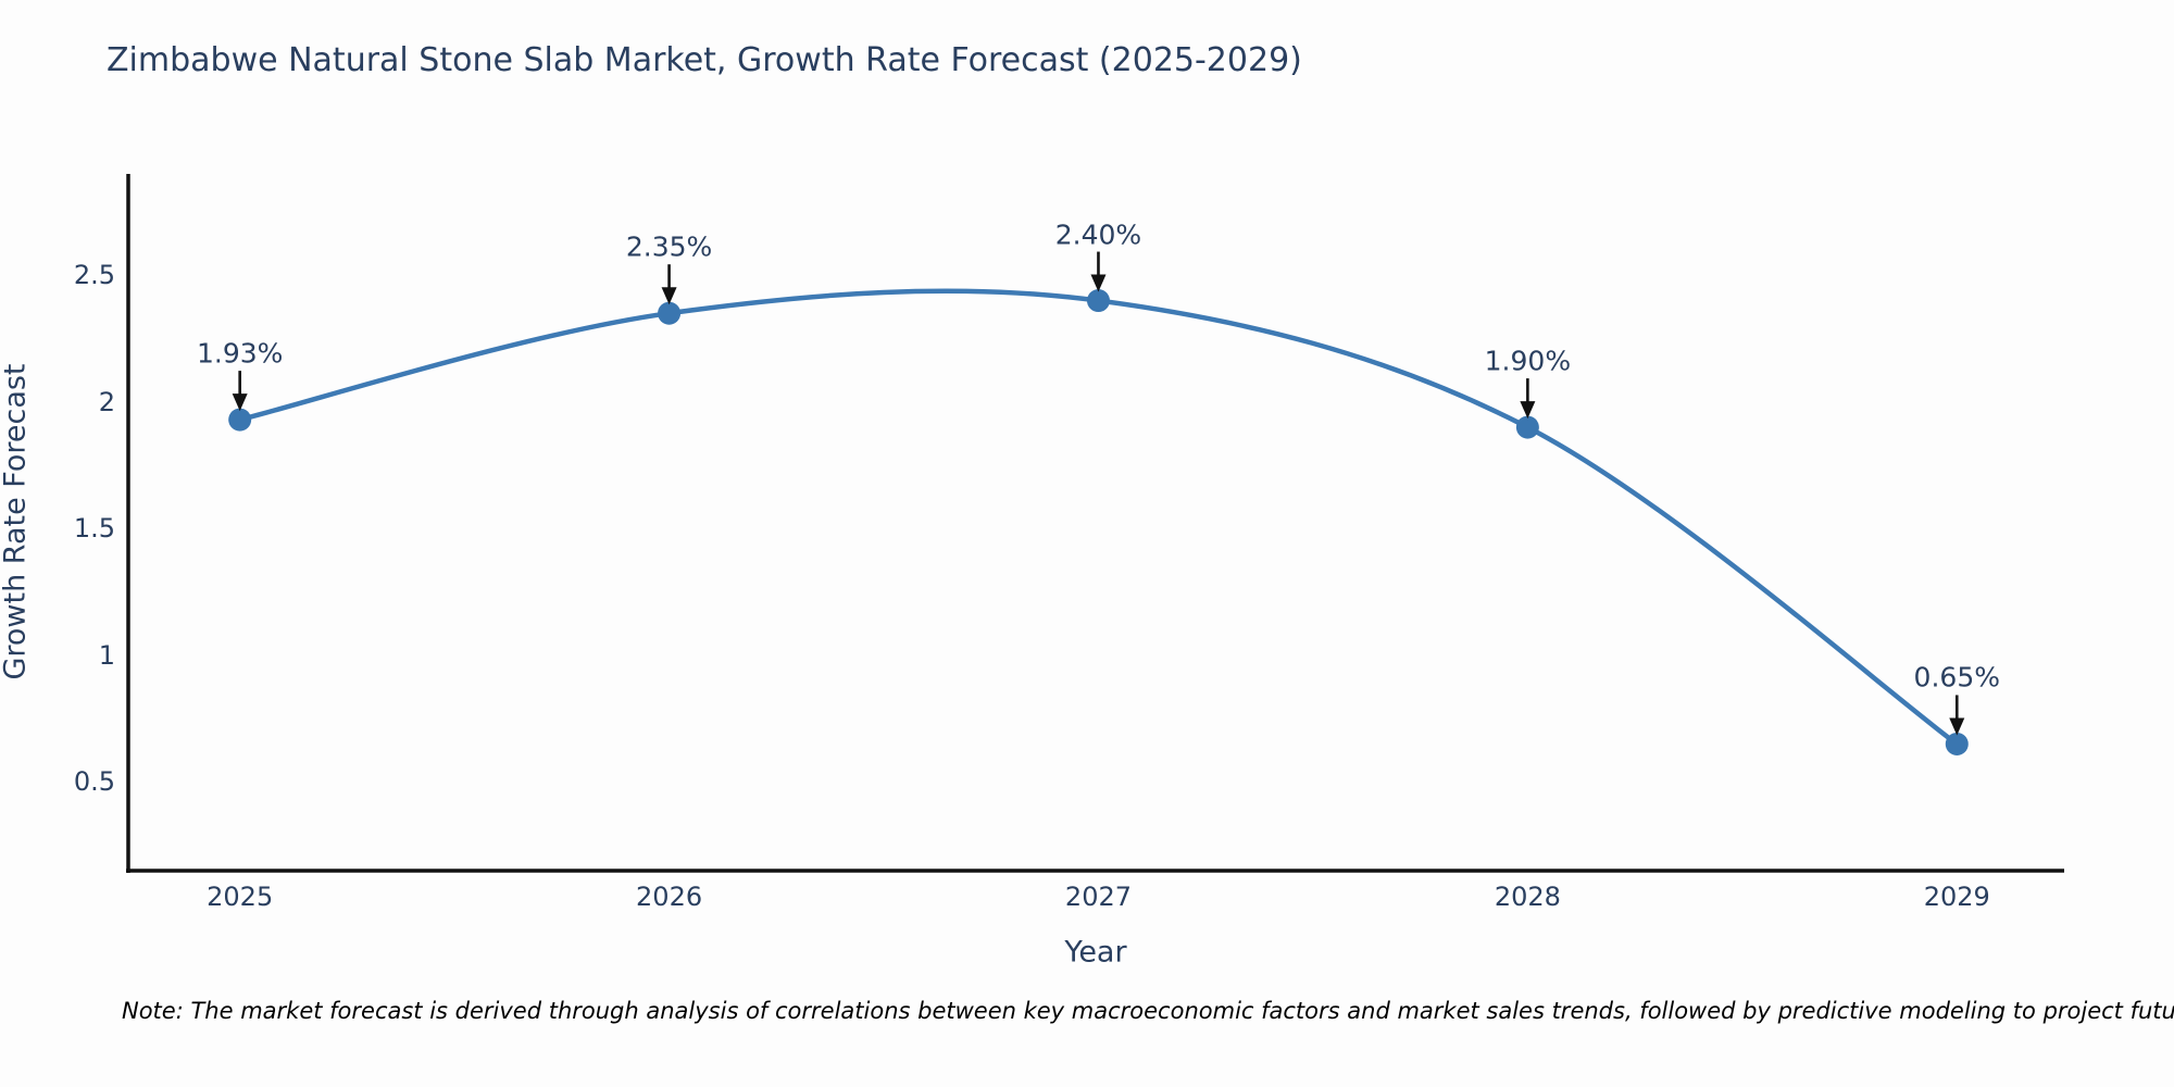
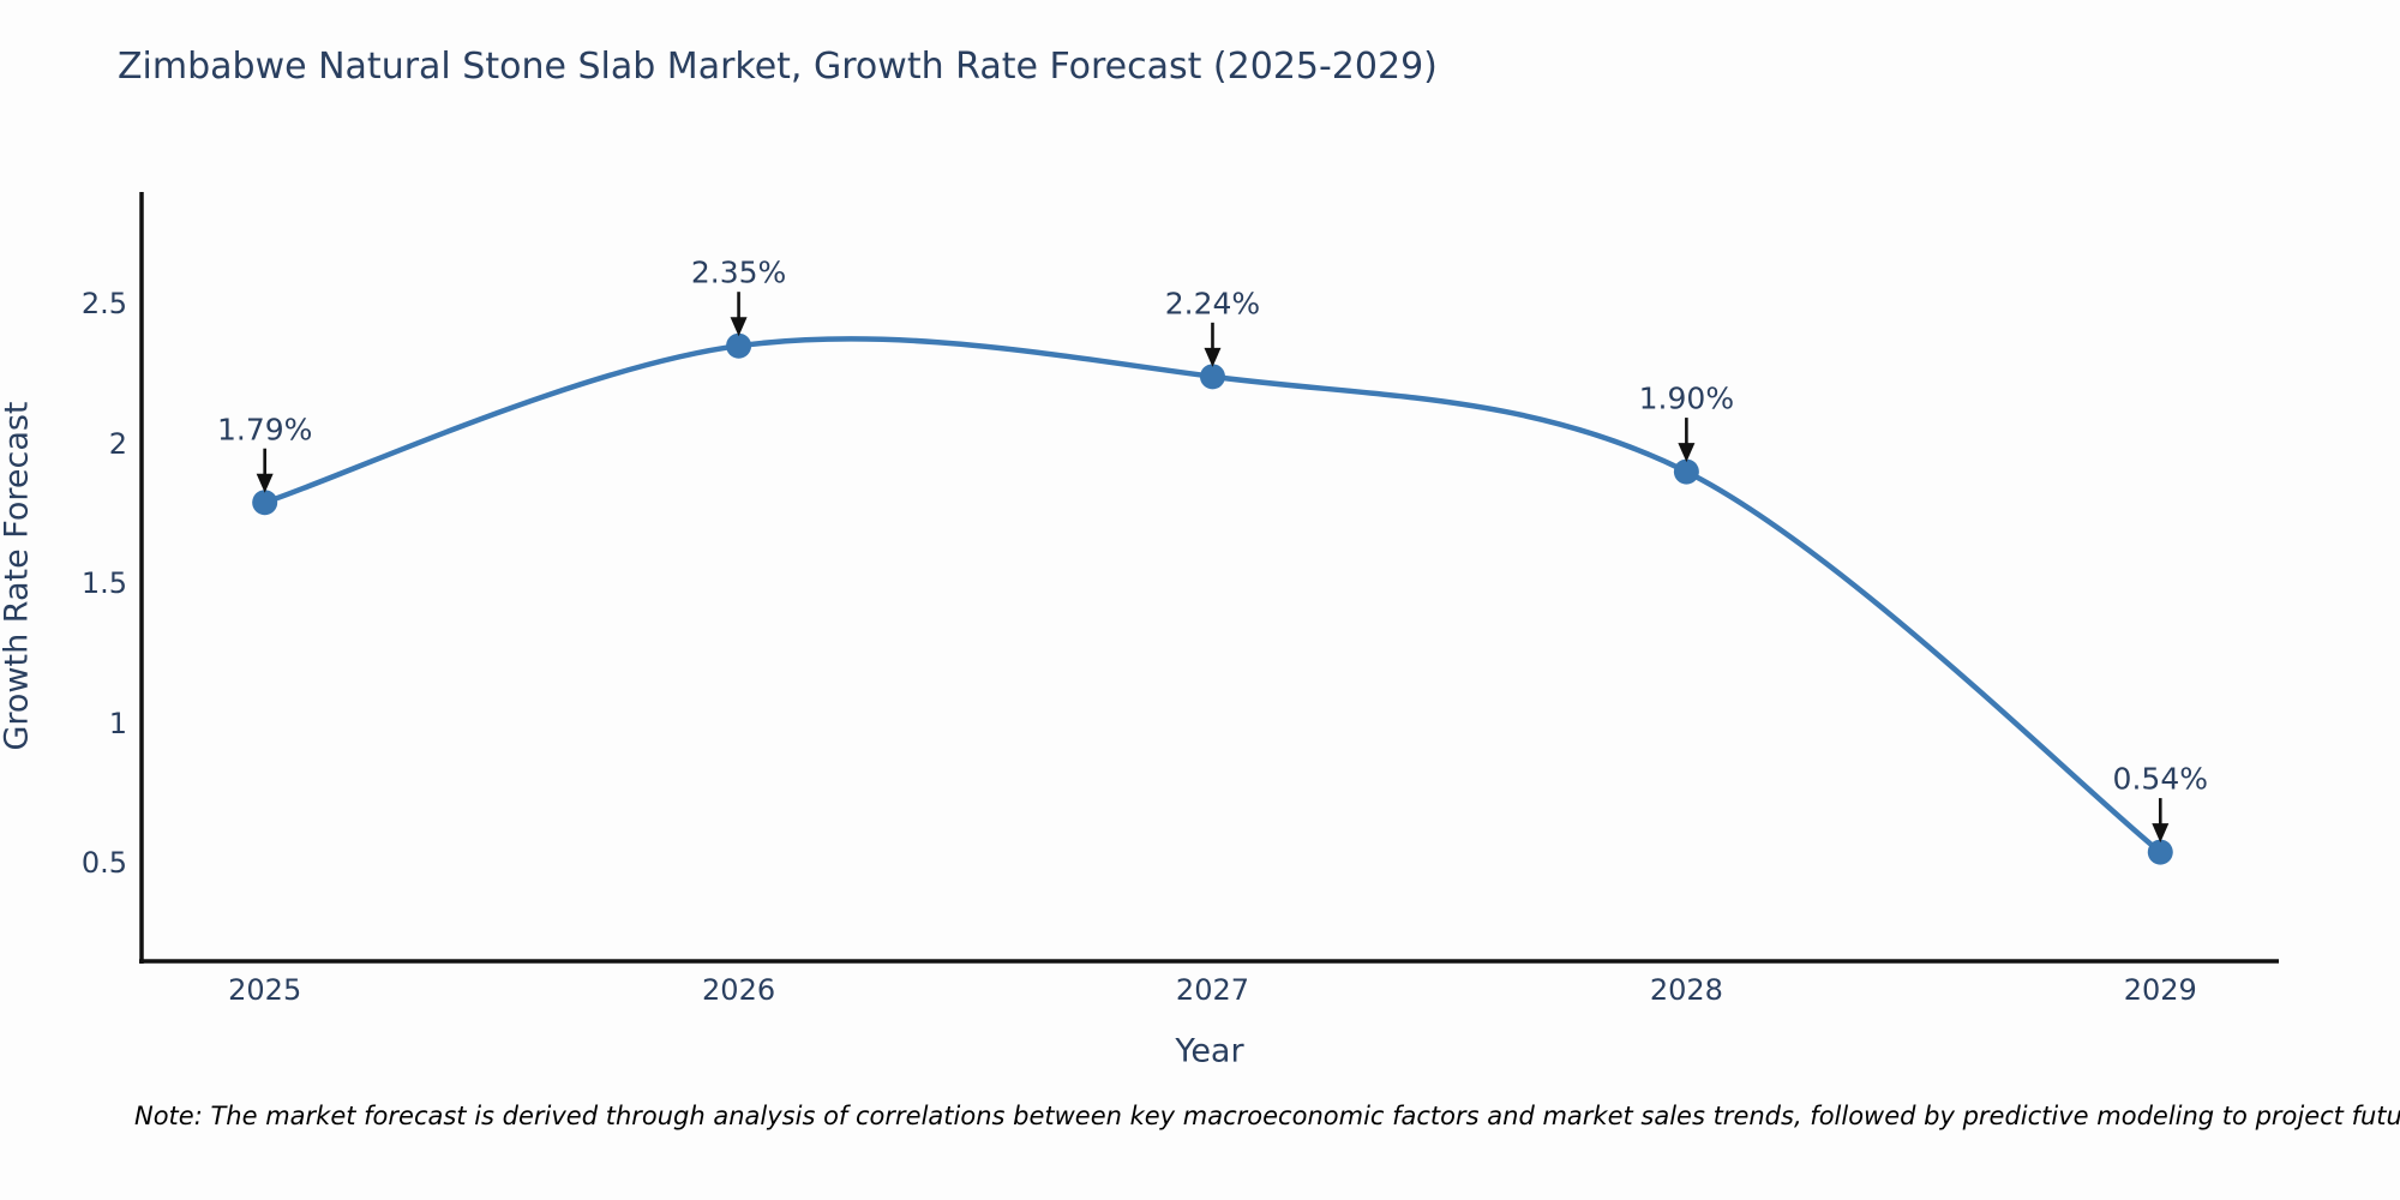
2025: 1.93% -> 1.79%
2027: 2.40% -> 2.24%
2029: 0.65% -> 0.54%
